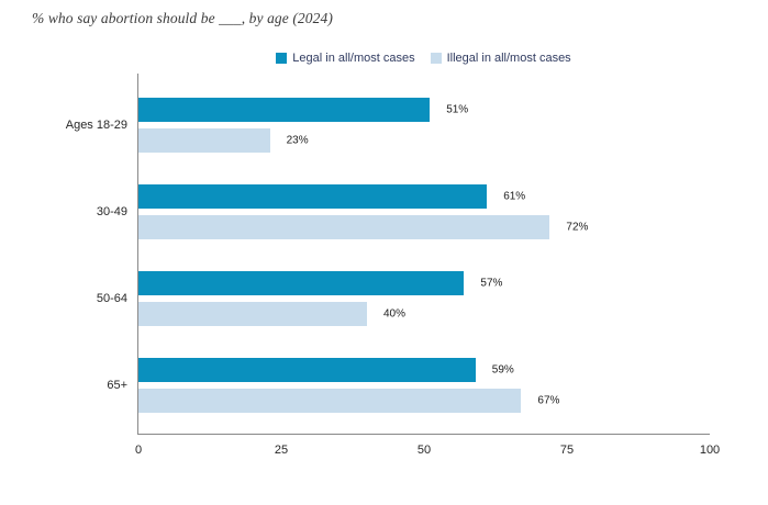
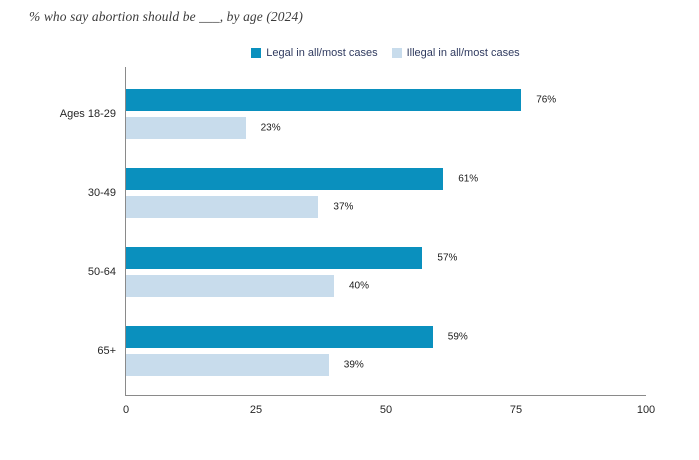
Legal in all/most cases/Ages 18-29: 51% -> 76%
Illegal in all/most cases/30-49: 72% -> 37%
Illegal in all/most cases/65+: 67% -> 39%
